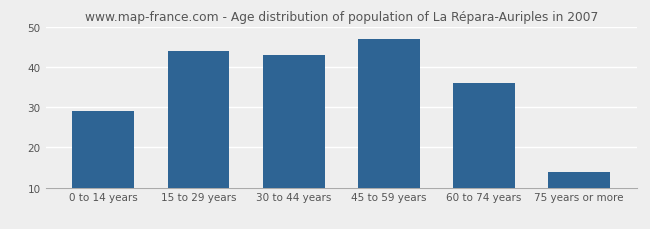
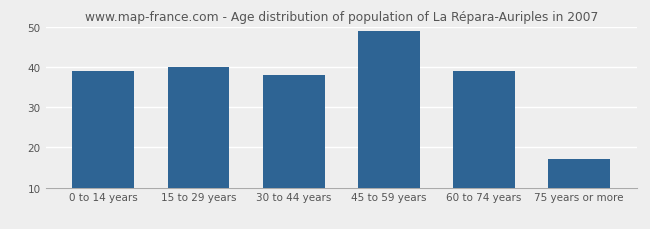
0 to 14 years: 29 -> 39
15 to 29 years: 44 -> 40
30 to 44 years: 43 -> 38
45 to 59 years: 47 -> 49
60 to 74 years: 36 -> 39
75 years or more: 14 -> 17
